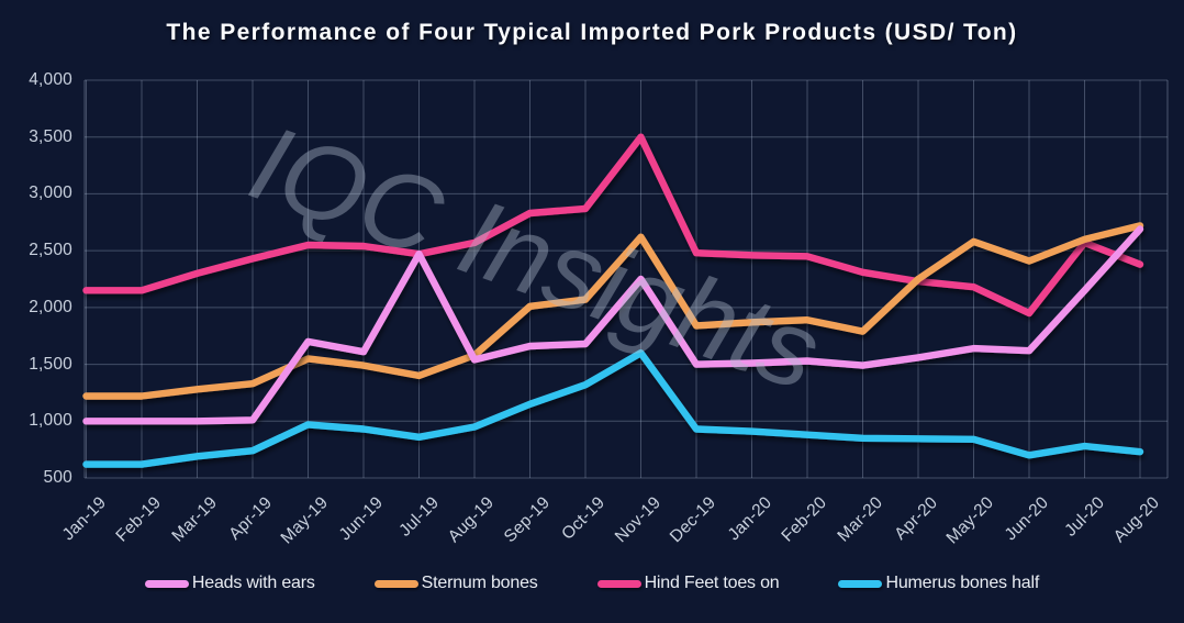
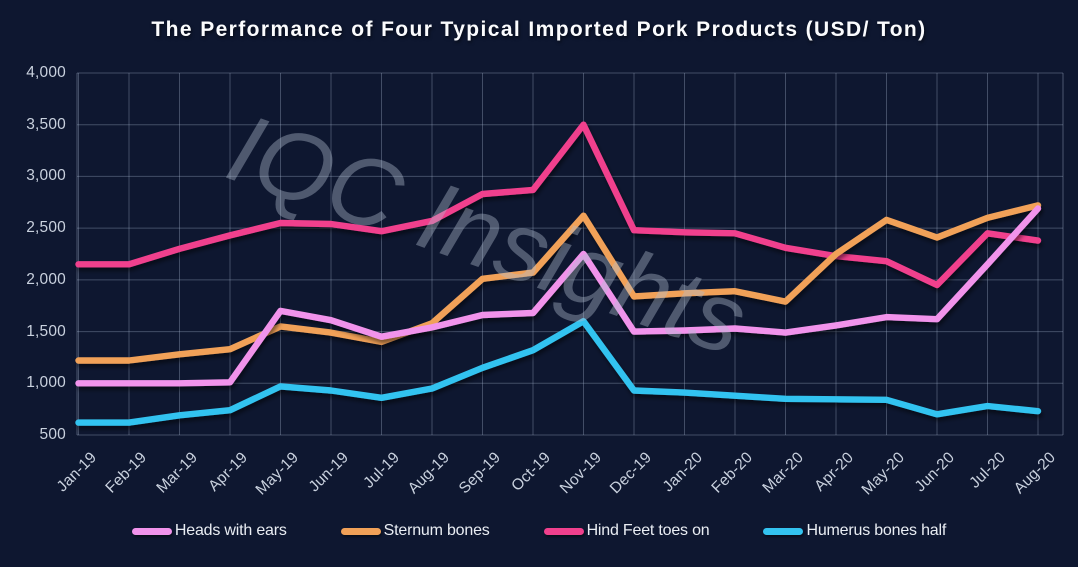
Heads with ears/Jul-19: 2470 -> 1450
Hind Feet toes on/Jul-20: 2570 -> 2450
